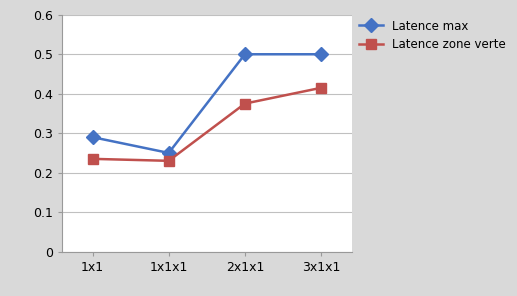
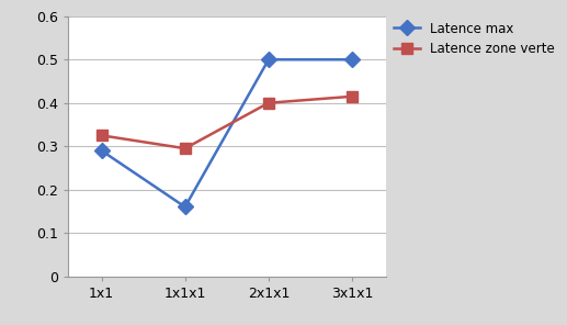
Latence zone verte/1x1: 0.235 -> 0.325
Latence max/1x1x1: 0.25 -> 0.16
Latence zone verte/1x1x1: 0.230 -> 0.295
Latence zone verte/2x1x1: 0.375 -> 0.400
